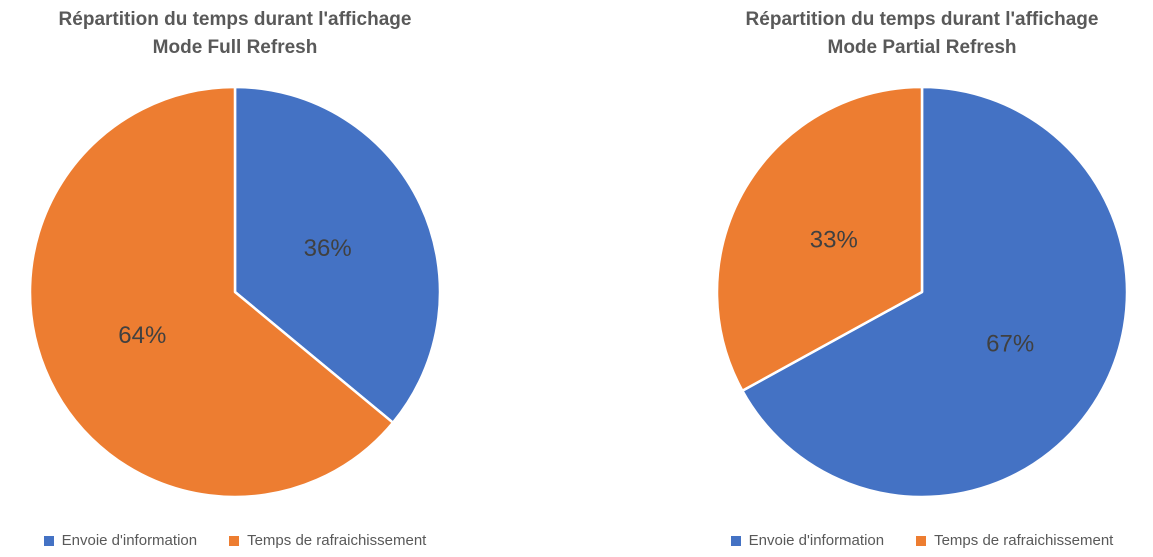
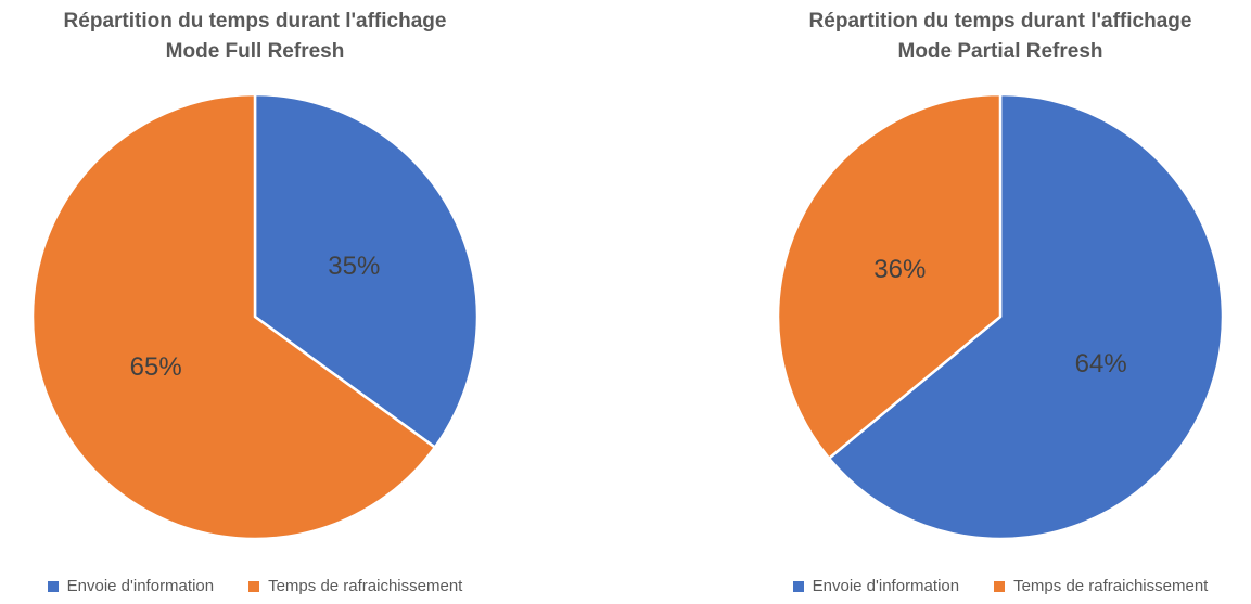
Répartition du temps durant l'affichage Mode Full Refresh/Envoie d'information: 36% -> 35%
Répartition du temps durant l'affichage Mode Full Refresh/Temps de rafraichissement: 64% -> 65%
Répartition du temps durant l'affichage Mode Partial Refresh/Envoie d'information: 67% -> 64%
Répartition du temps durant l'affichage Mode Partial Refresh/Temps de rafraichissement: 33% -> 36%
